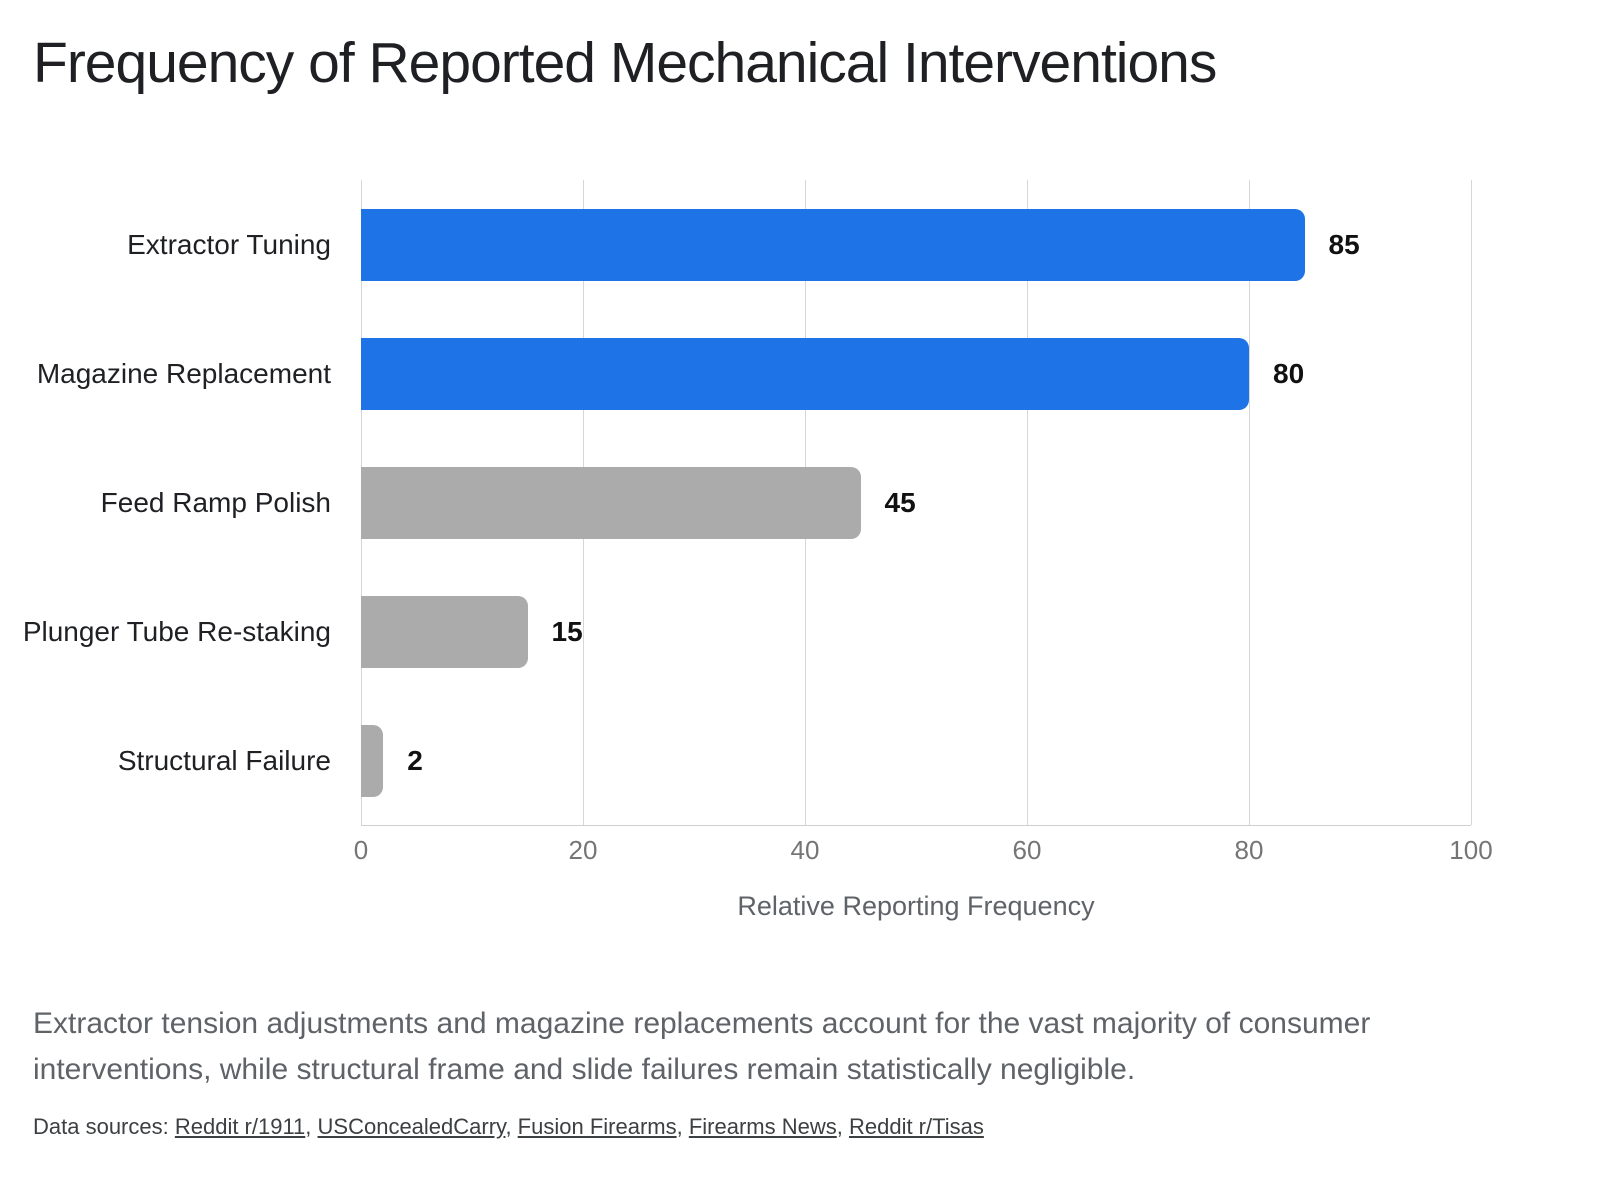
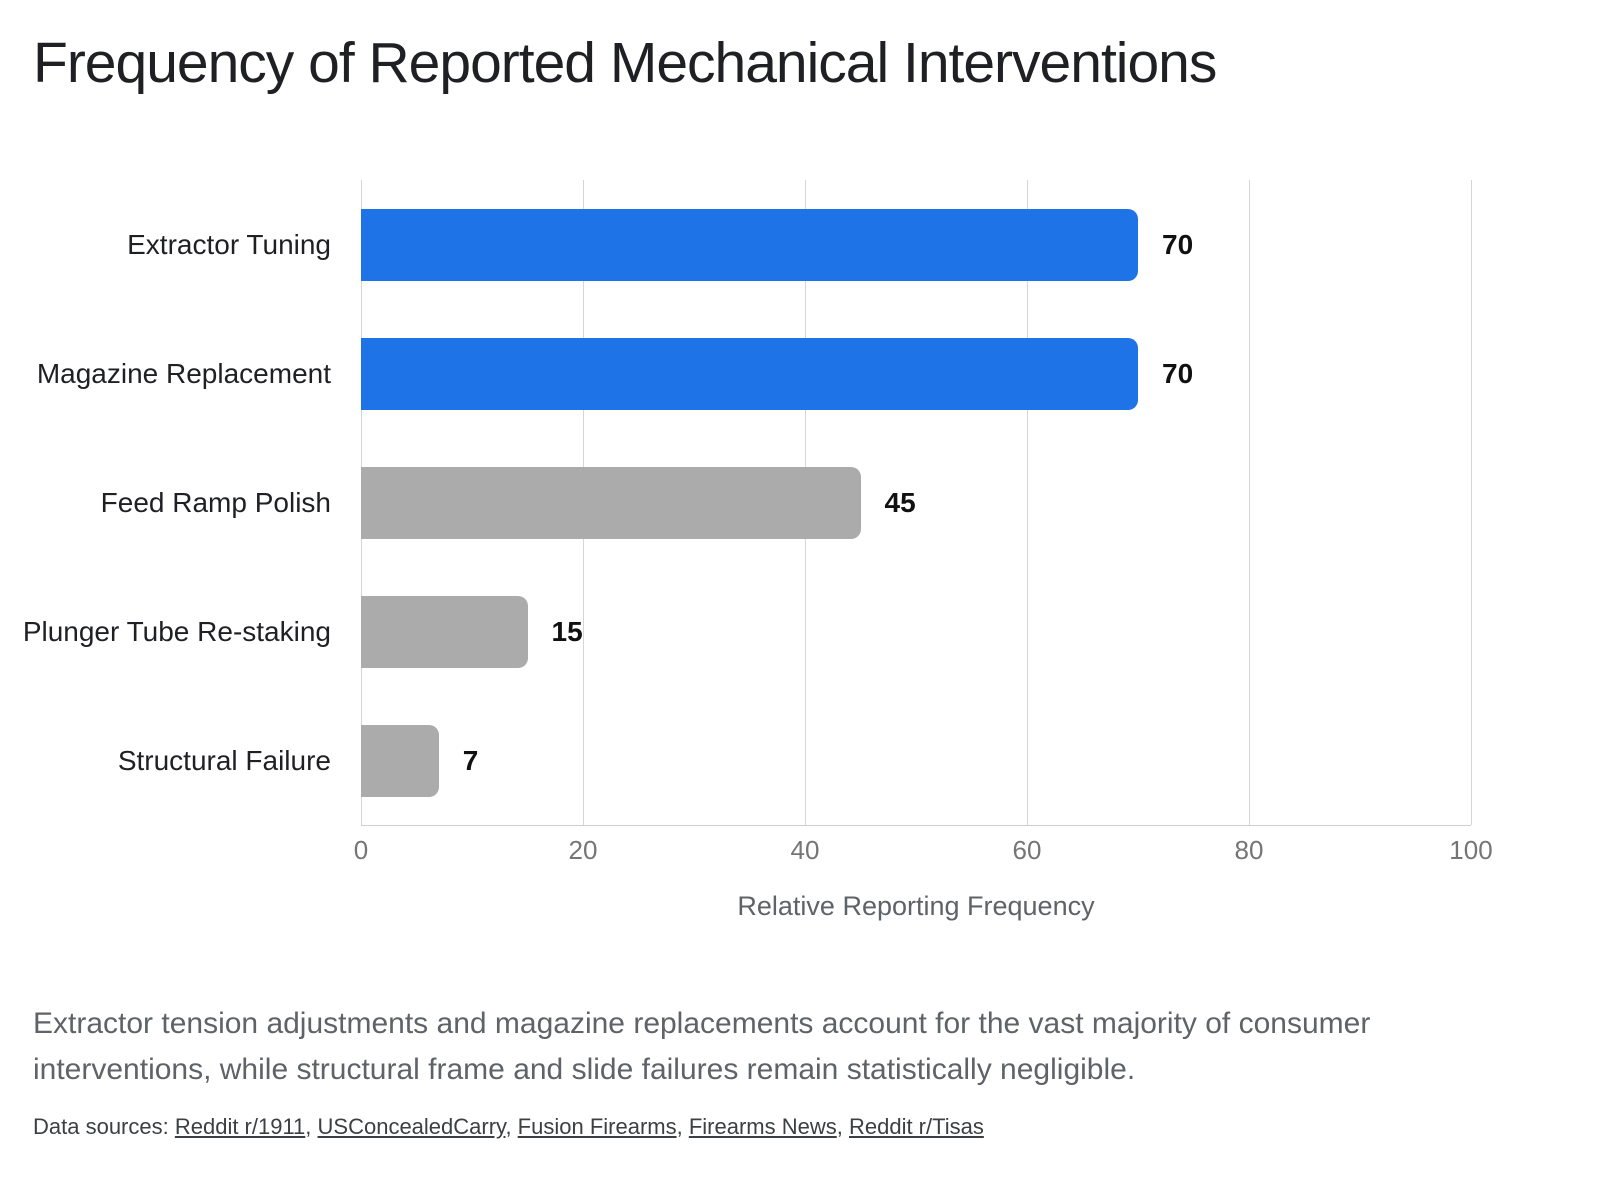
Extractor Tuning: 85 -> 70
Magazine Replacement: 80 -> 70
Structural Failure: 2 -> 7
